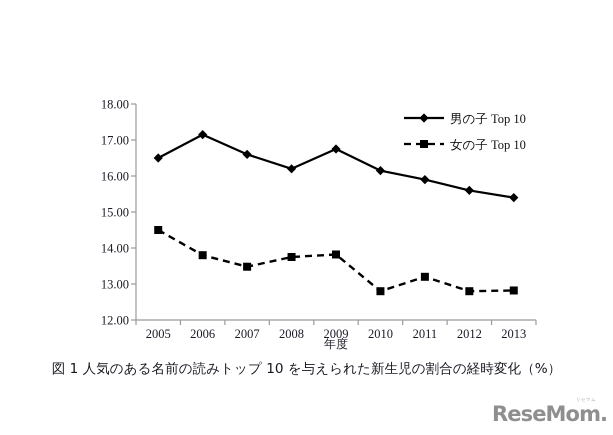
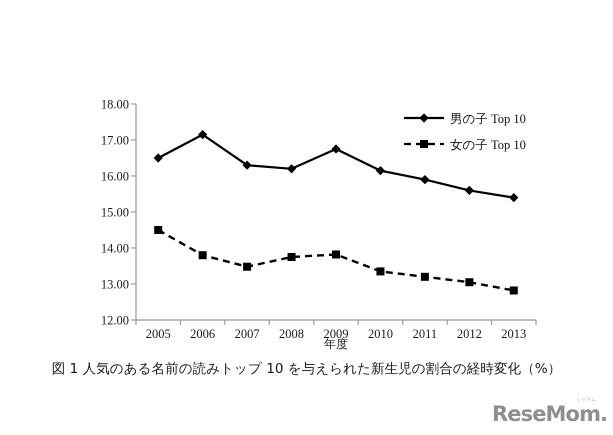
男の子 Top 10/2007: 16.6 -> 16.3
女の子 Top 10/2010: 12.8 -> 13.3
女の子 Top 10/2012: 12.8 -> 13.1
